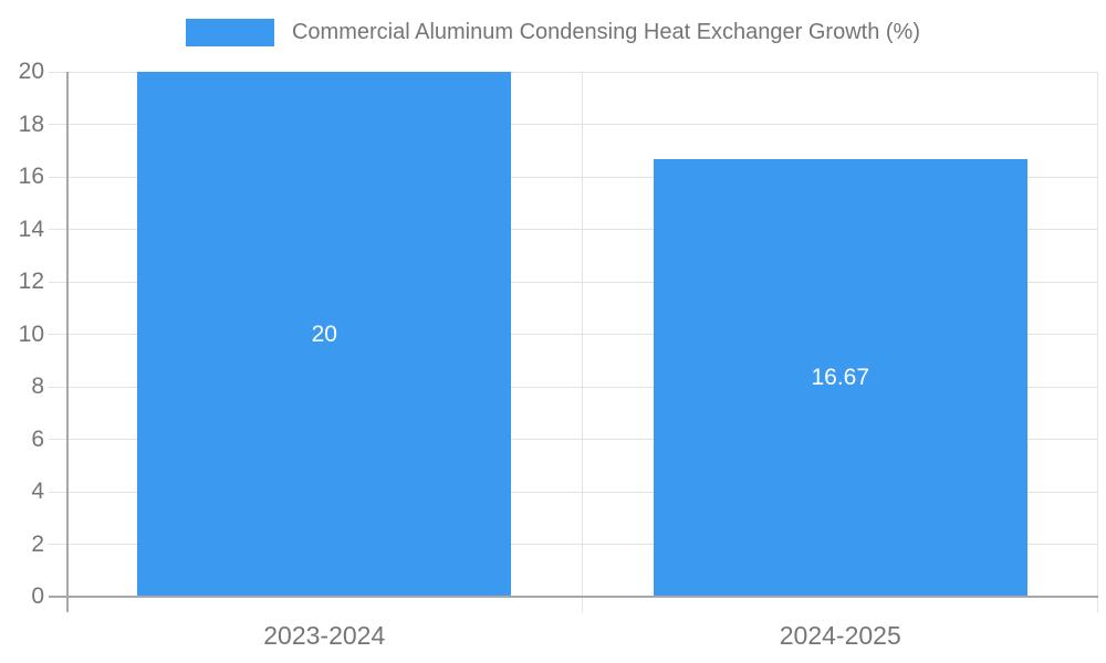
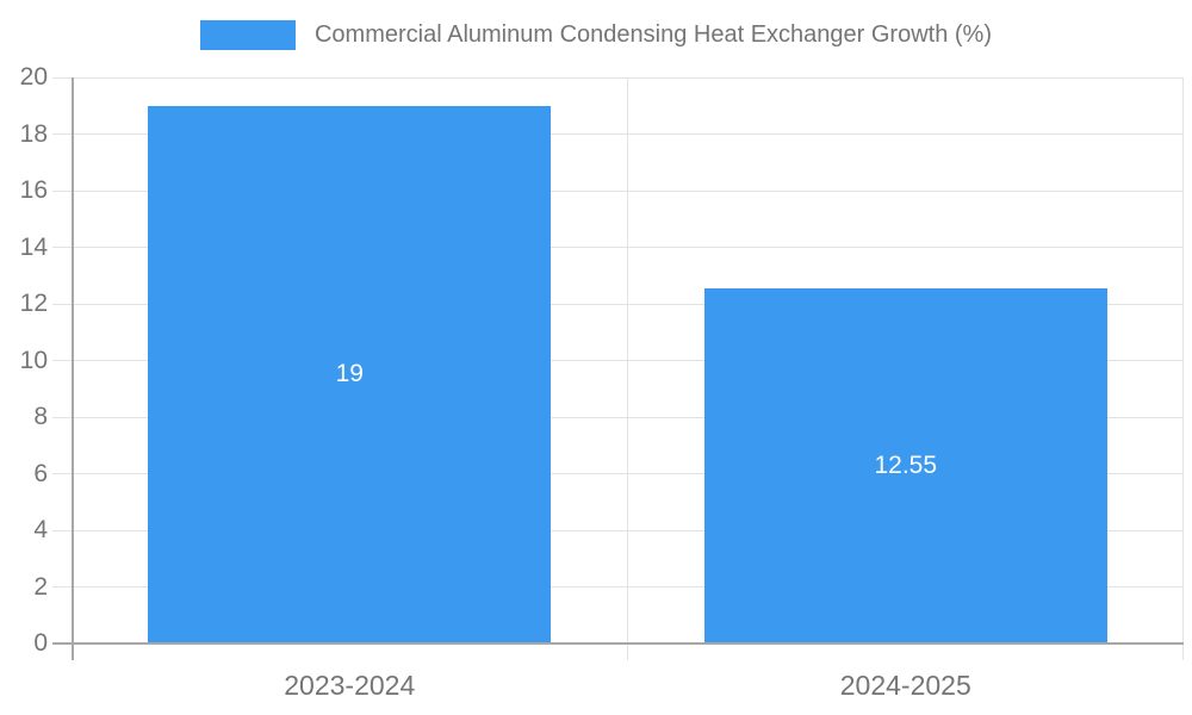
2023-2024: 20 -> 19
2024-2025: 16.67 -> 12.55
